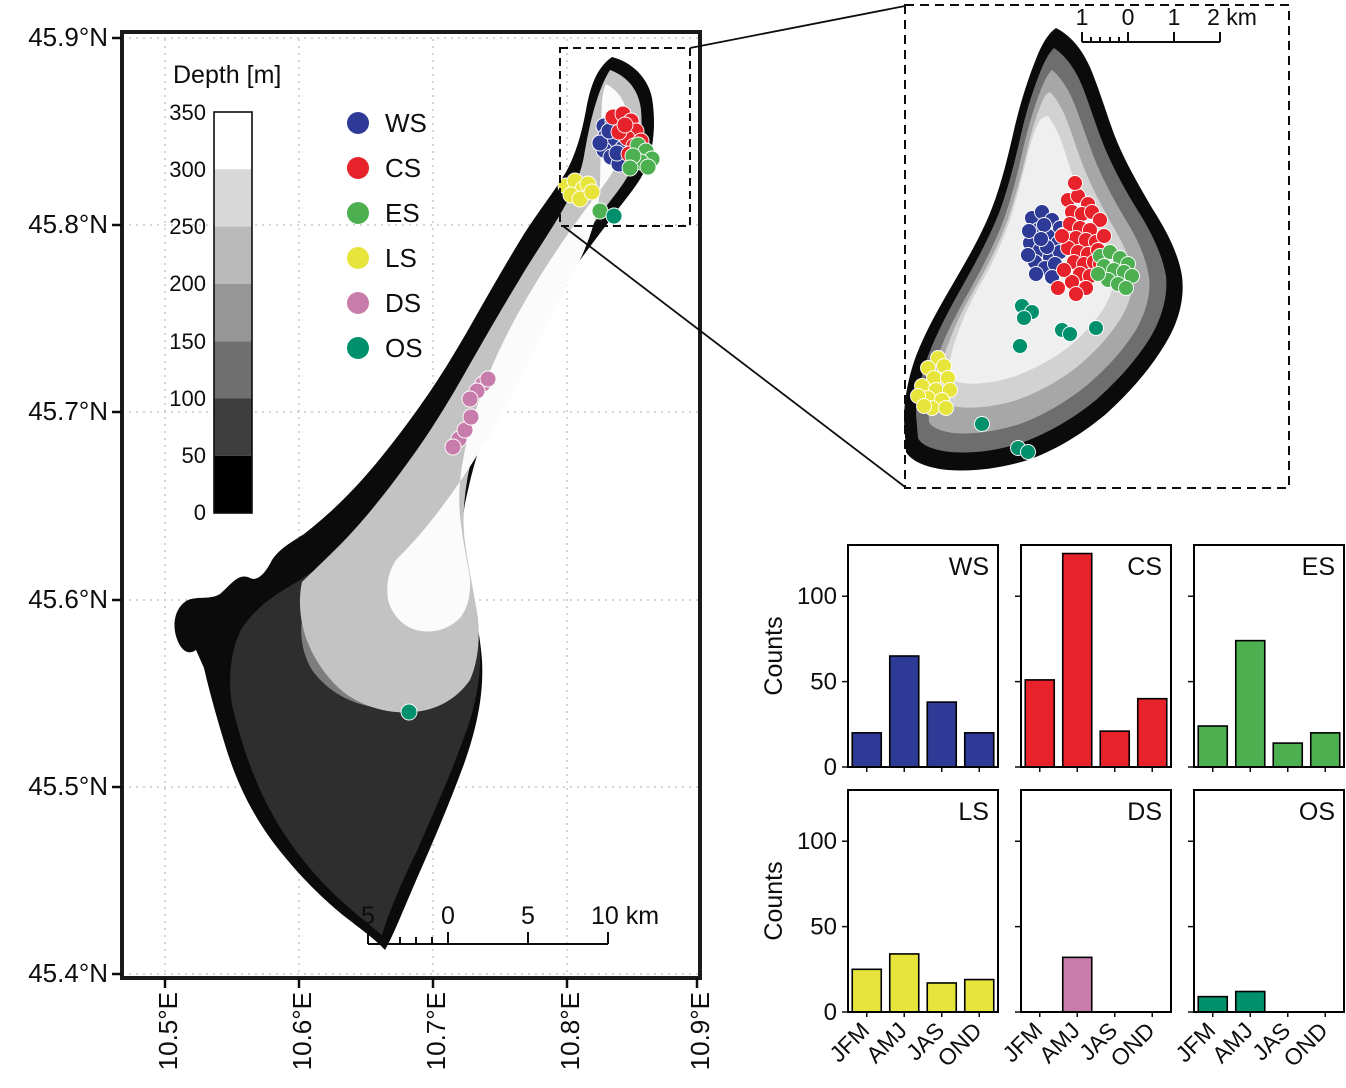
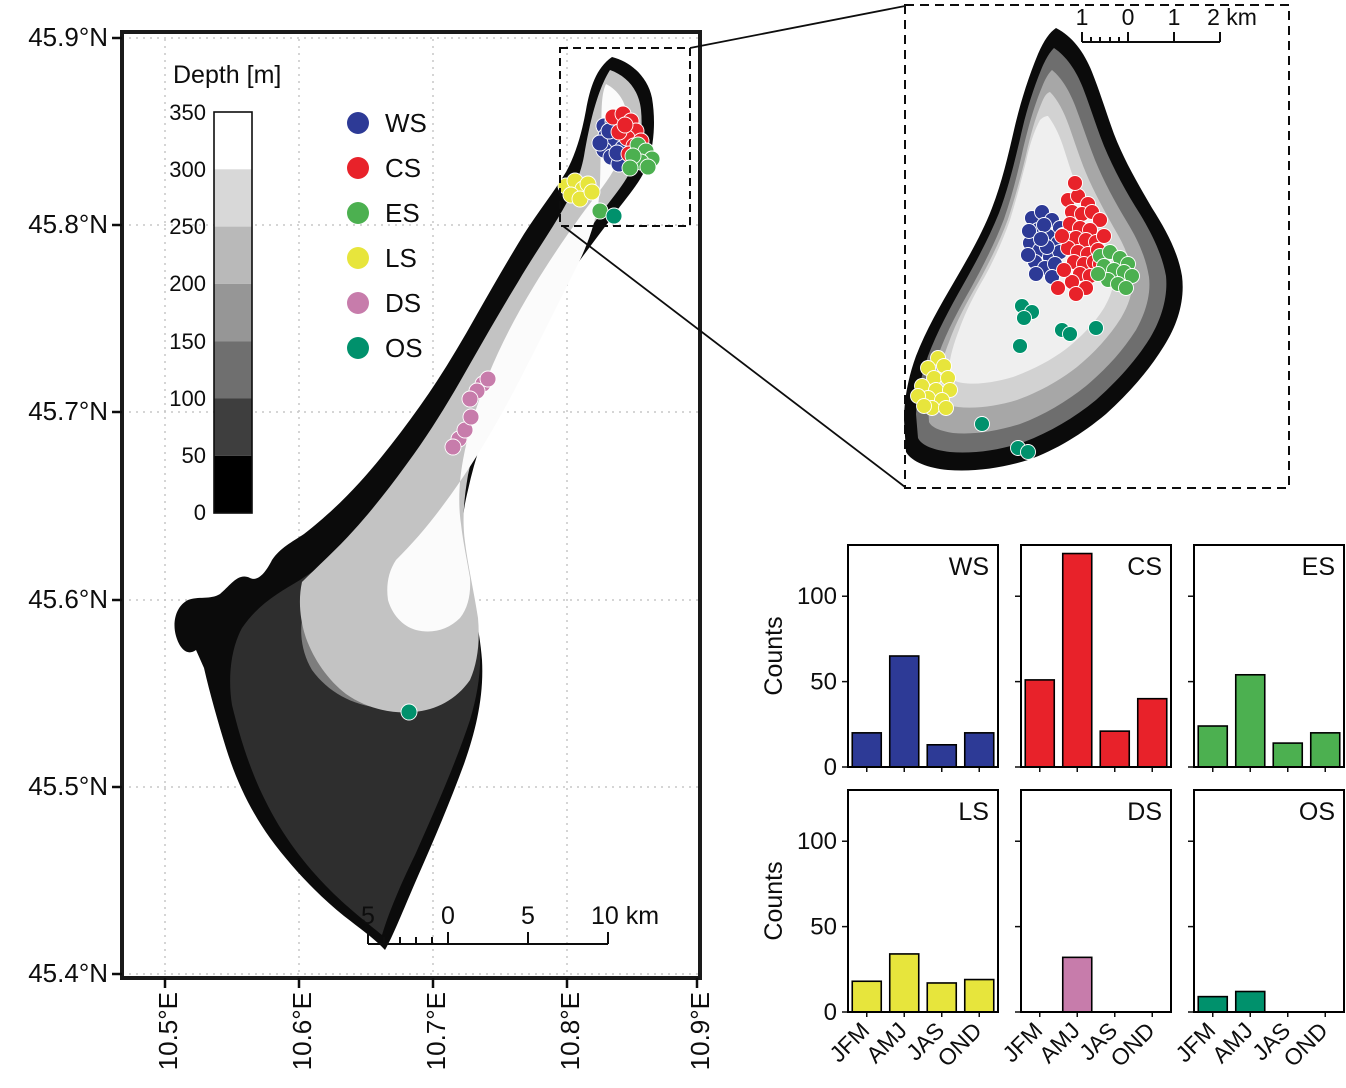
LS/JFM: 25 -> 18
ES/AMJ: 74 -> 54
WS/JAS: 38 -> 13
